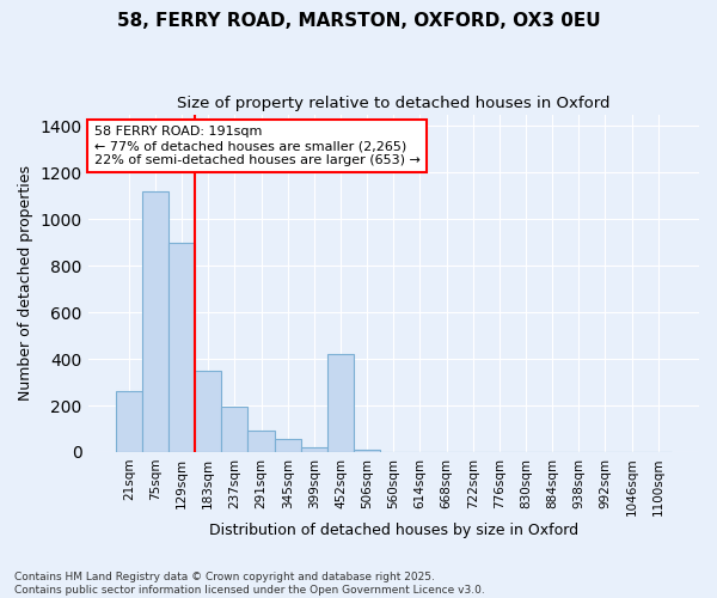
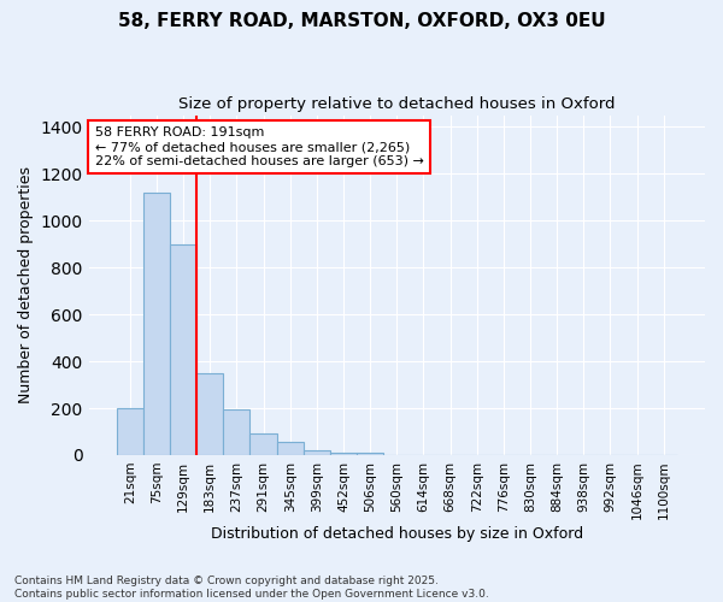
21sqm: 260 -> 200
452sqm: 420 -> 10
